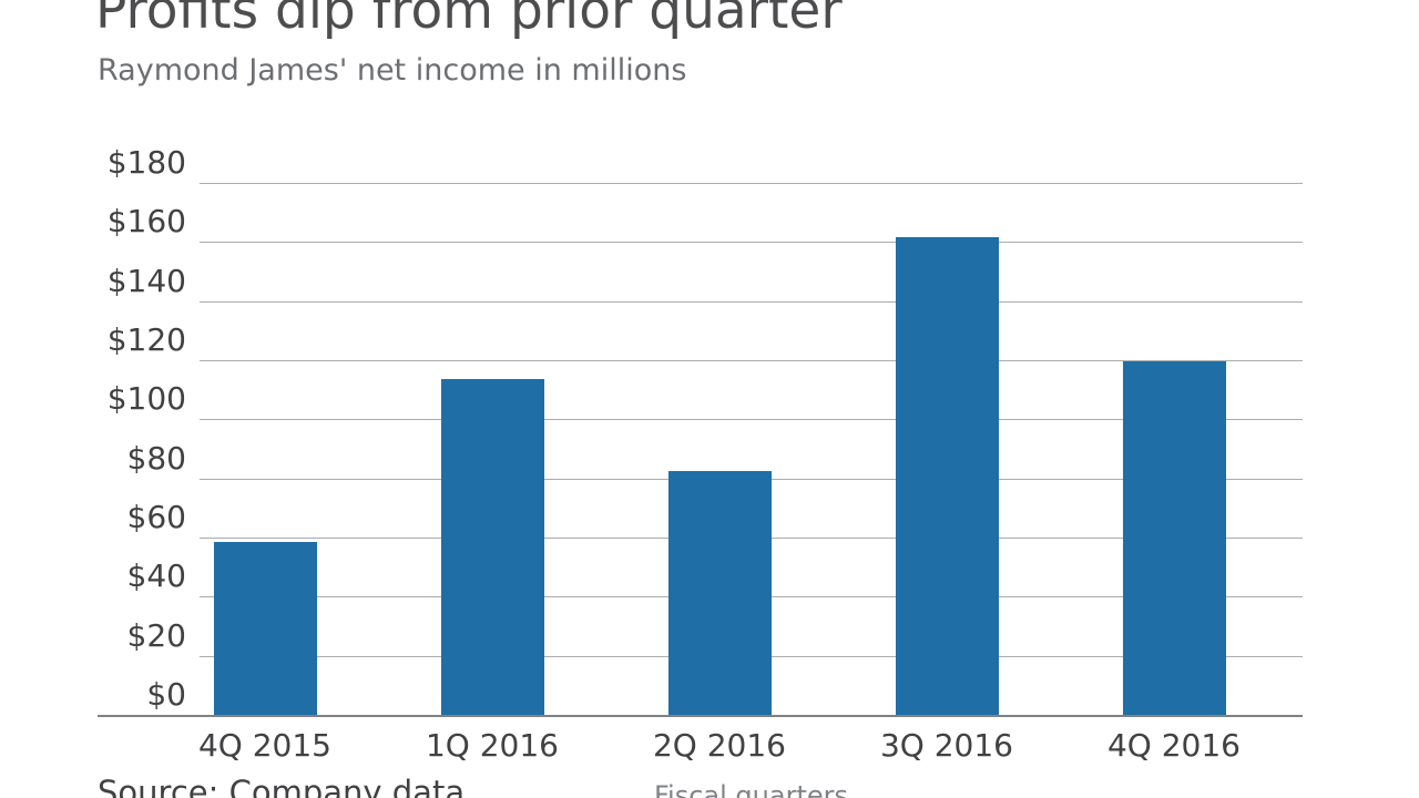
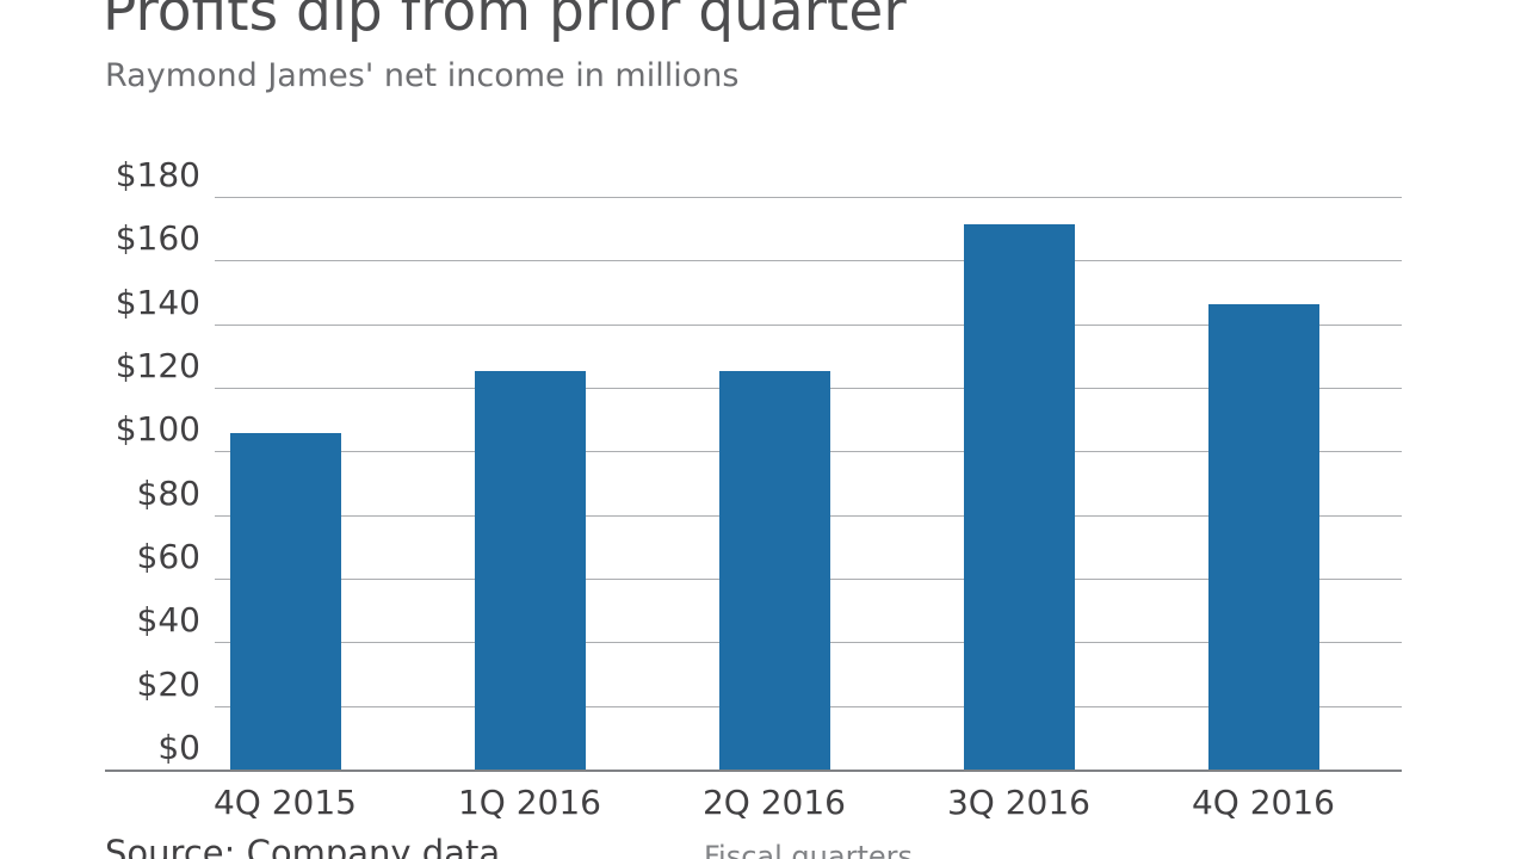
4Q 2015: $59 -> $106
1Q 2016: $114 -> $126
2Q 2016: $83 -> $126
3Q 2016: $162 -> $172
4Q 2016: $120 -> $147
